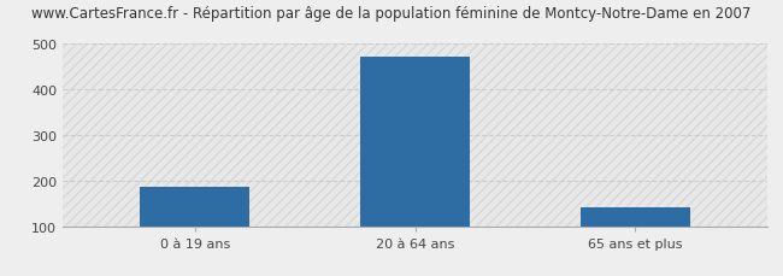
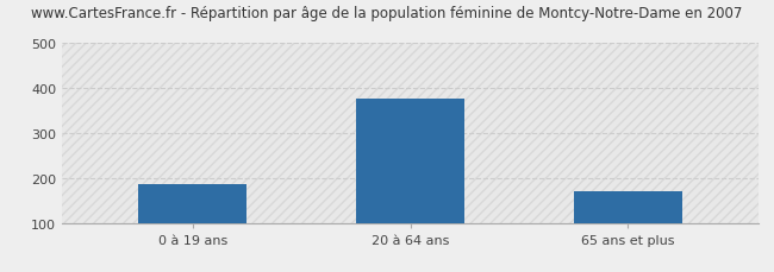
20 à 64 ans: 470 -> 375
65 ans et plus: 140 -> 170
